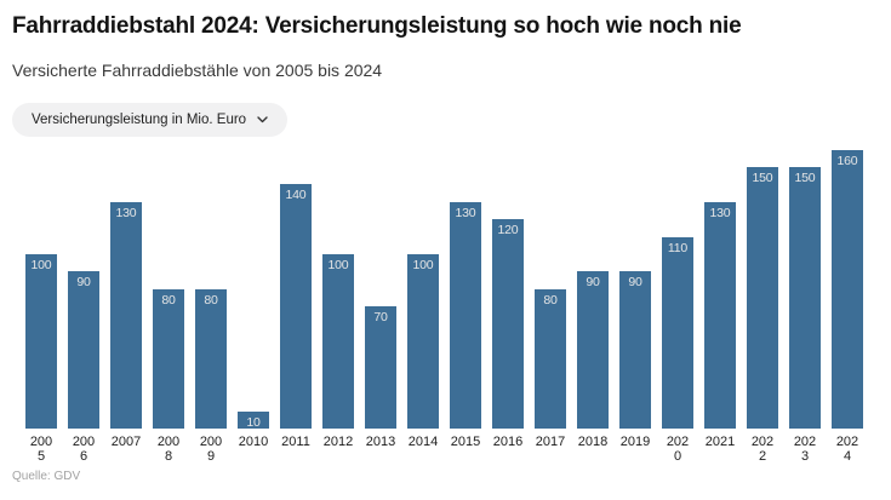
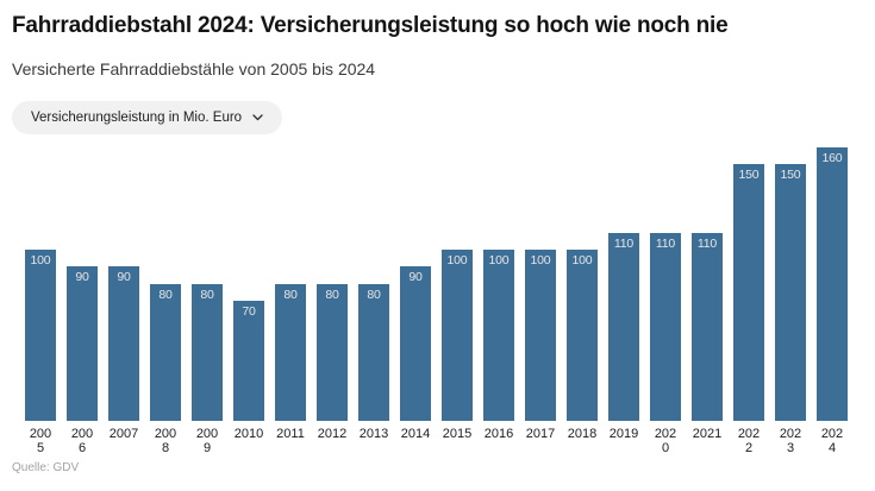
2007: 130 -> 90
2010: 10 -> 70
2011: 140 -> 80
2012: 100 -> 80
2013: 70 -> 80
2014: 100 -> 90
2015: 130 -> 100
2016: 120 -> 100
2017: 80 -> 100
2018: 90 -> 100
2019: 90 -> 110
2021: 130 -> 110
